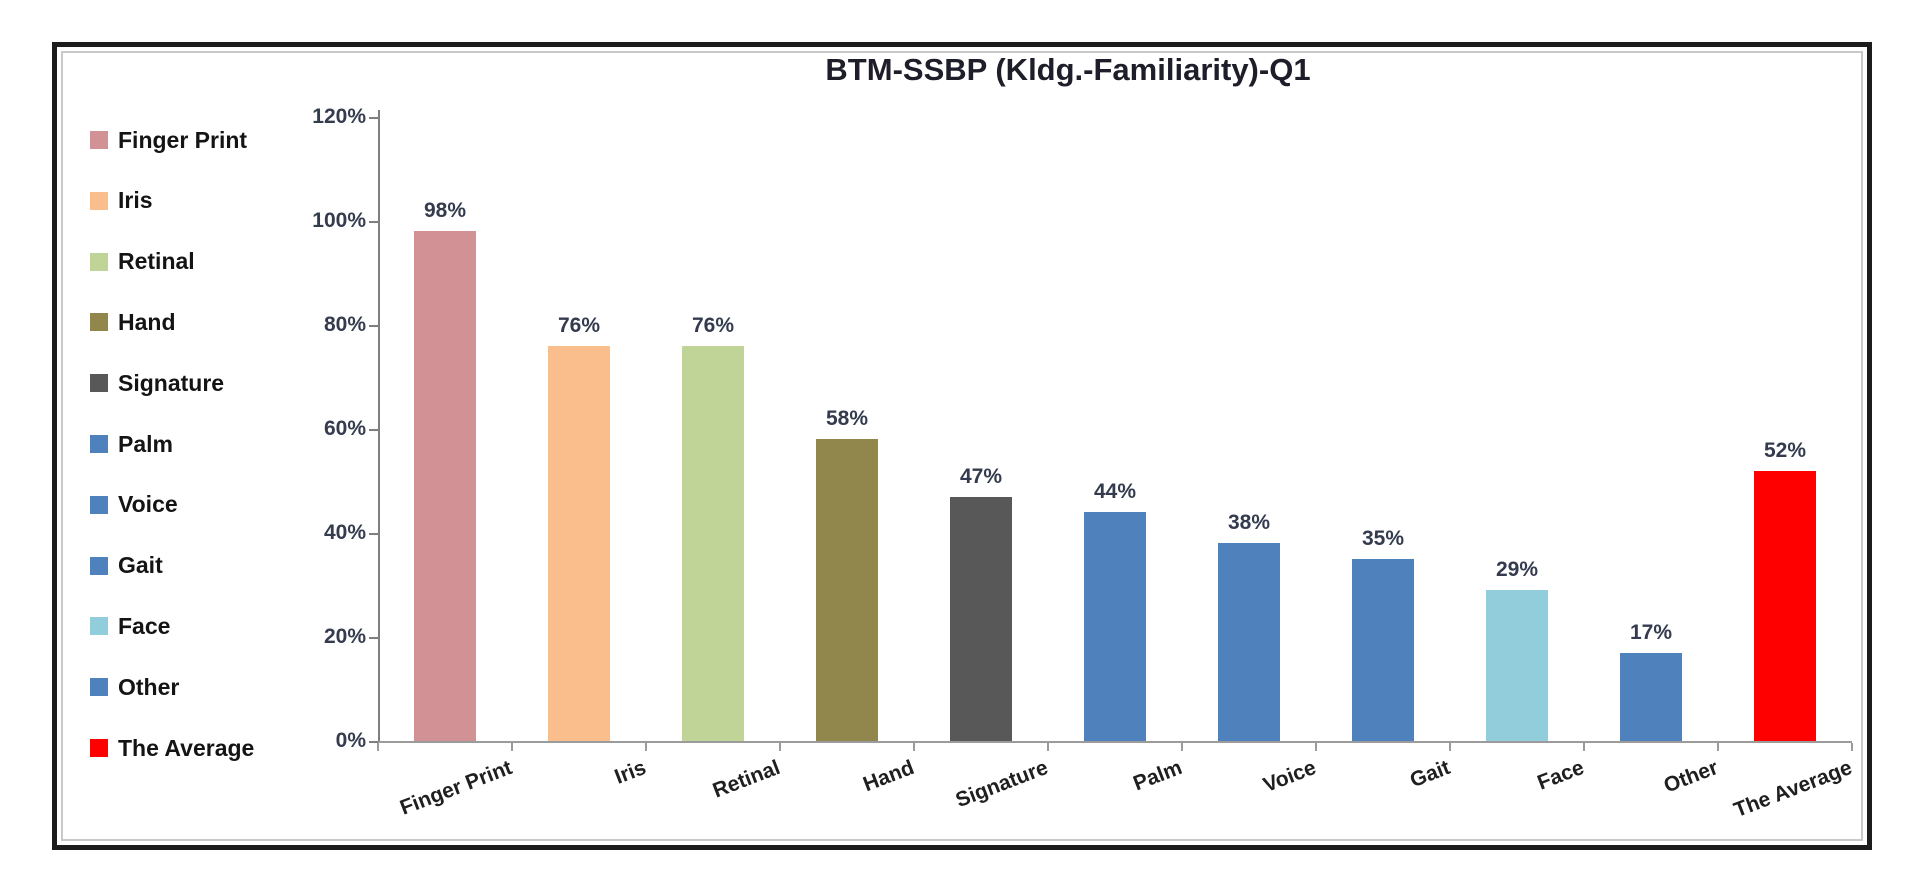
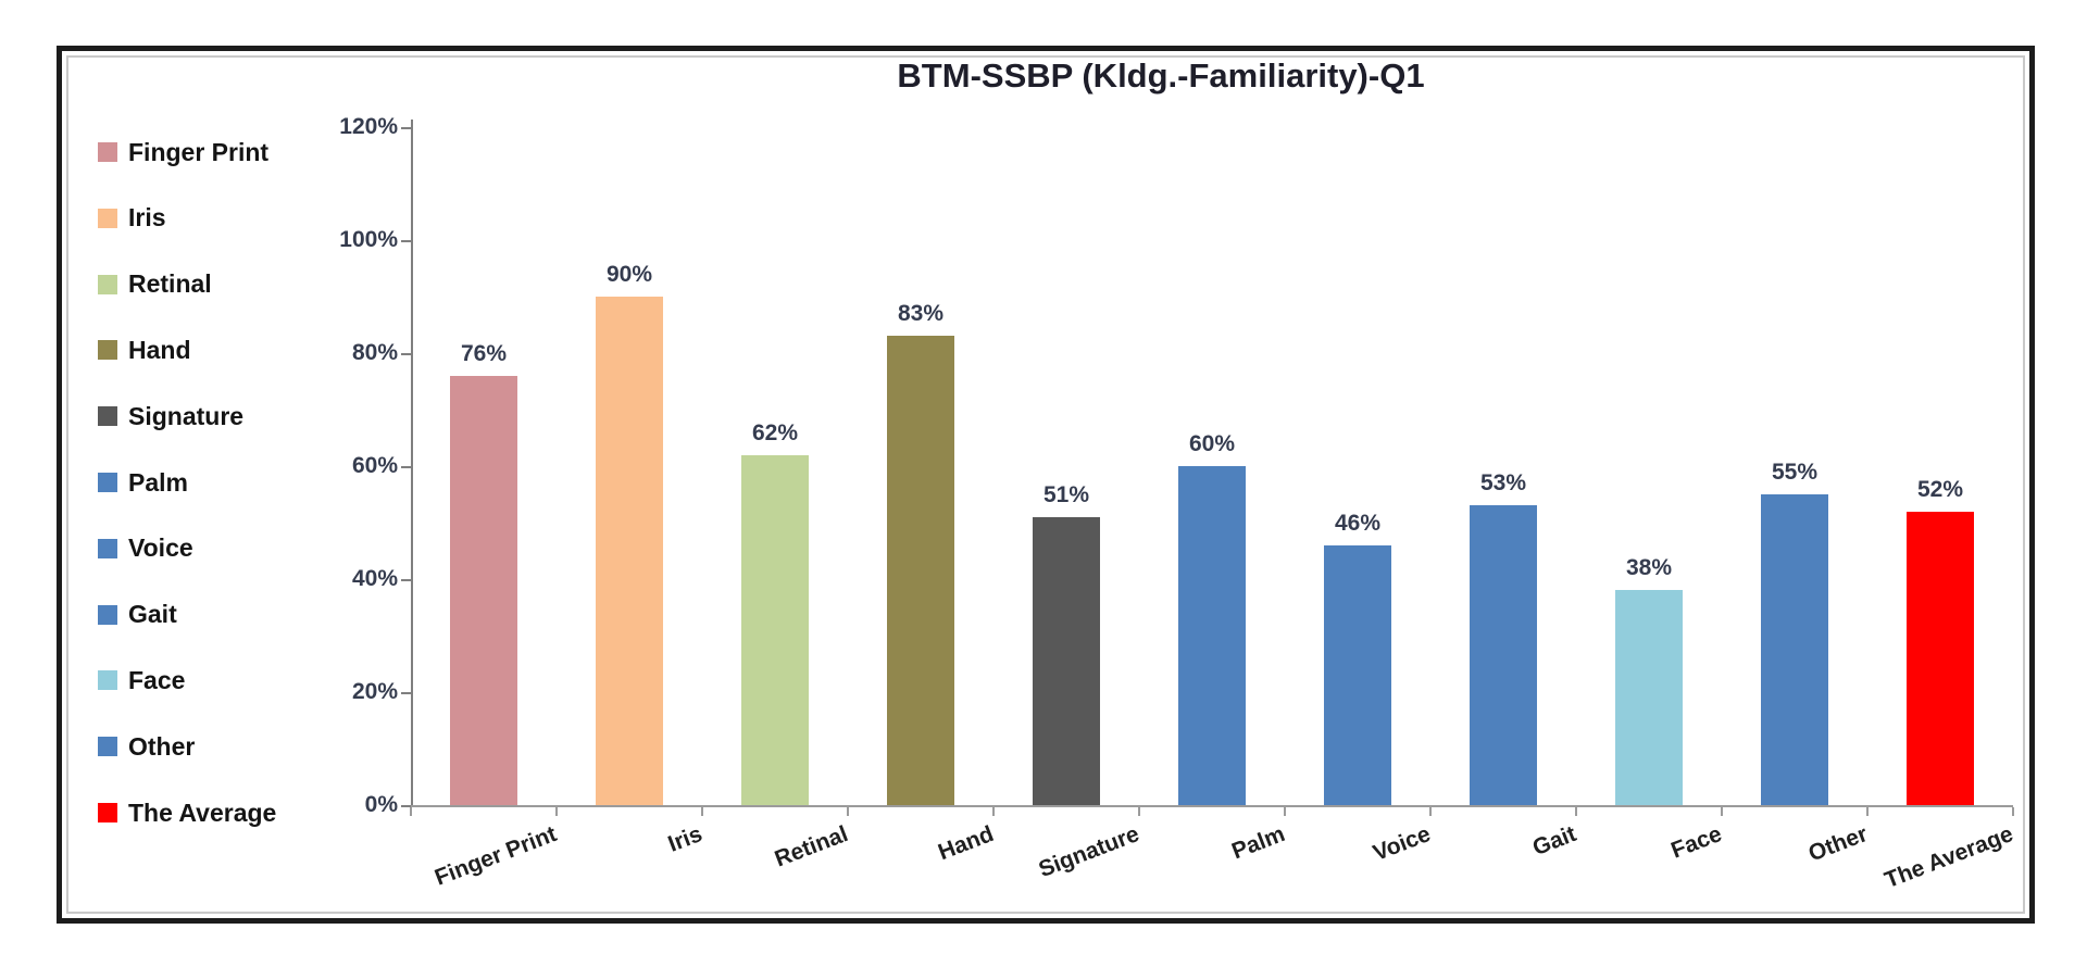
Finger Print: 98% -> 76%
Iris: 76% -> 90%
Retinal: 76% -> 62%
Hand: 58% -> 83%
Signature: 47% -> 51%
Palm: 44% -> 60%
Voice: 38% -> 46%
Gait: 35% -> 53%
Face: 29% -> 38%
Other: 17% -> 55%
